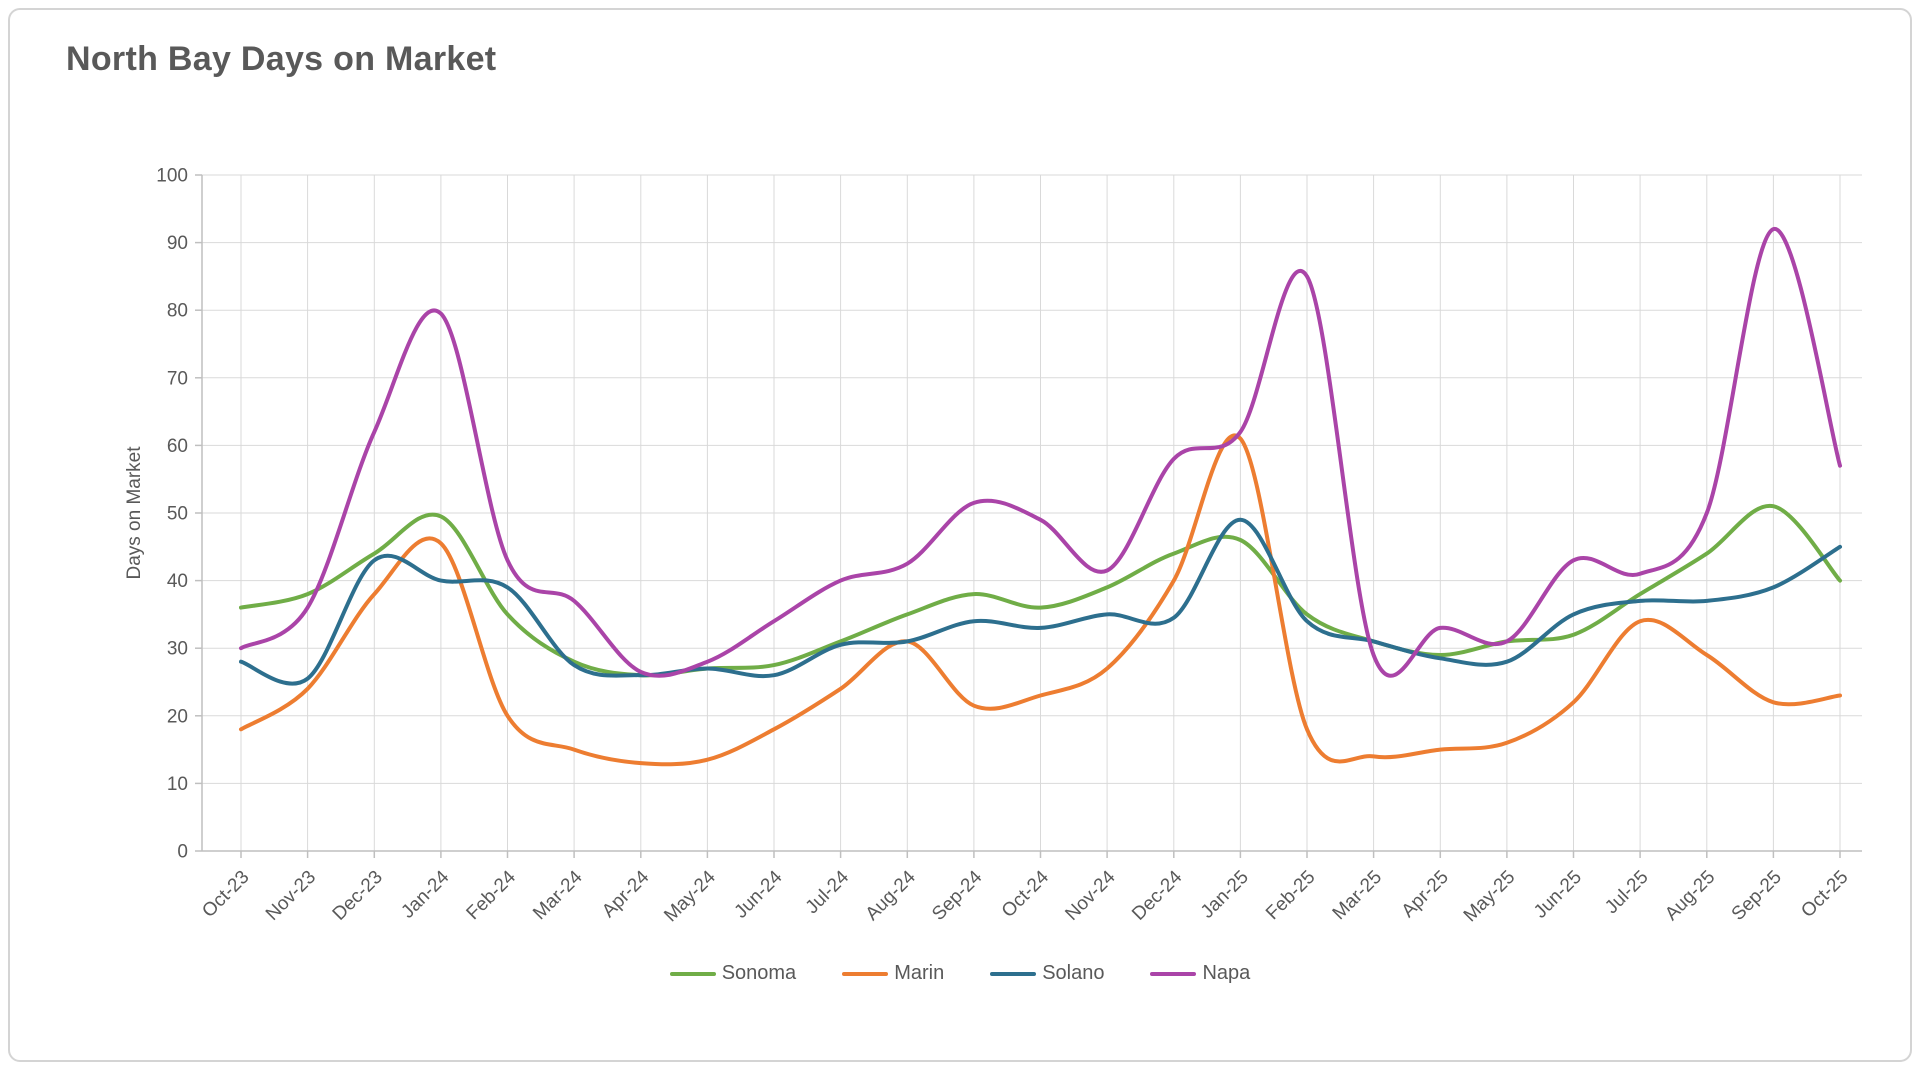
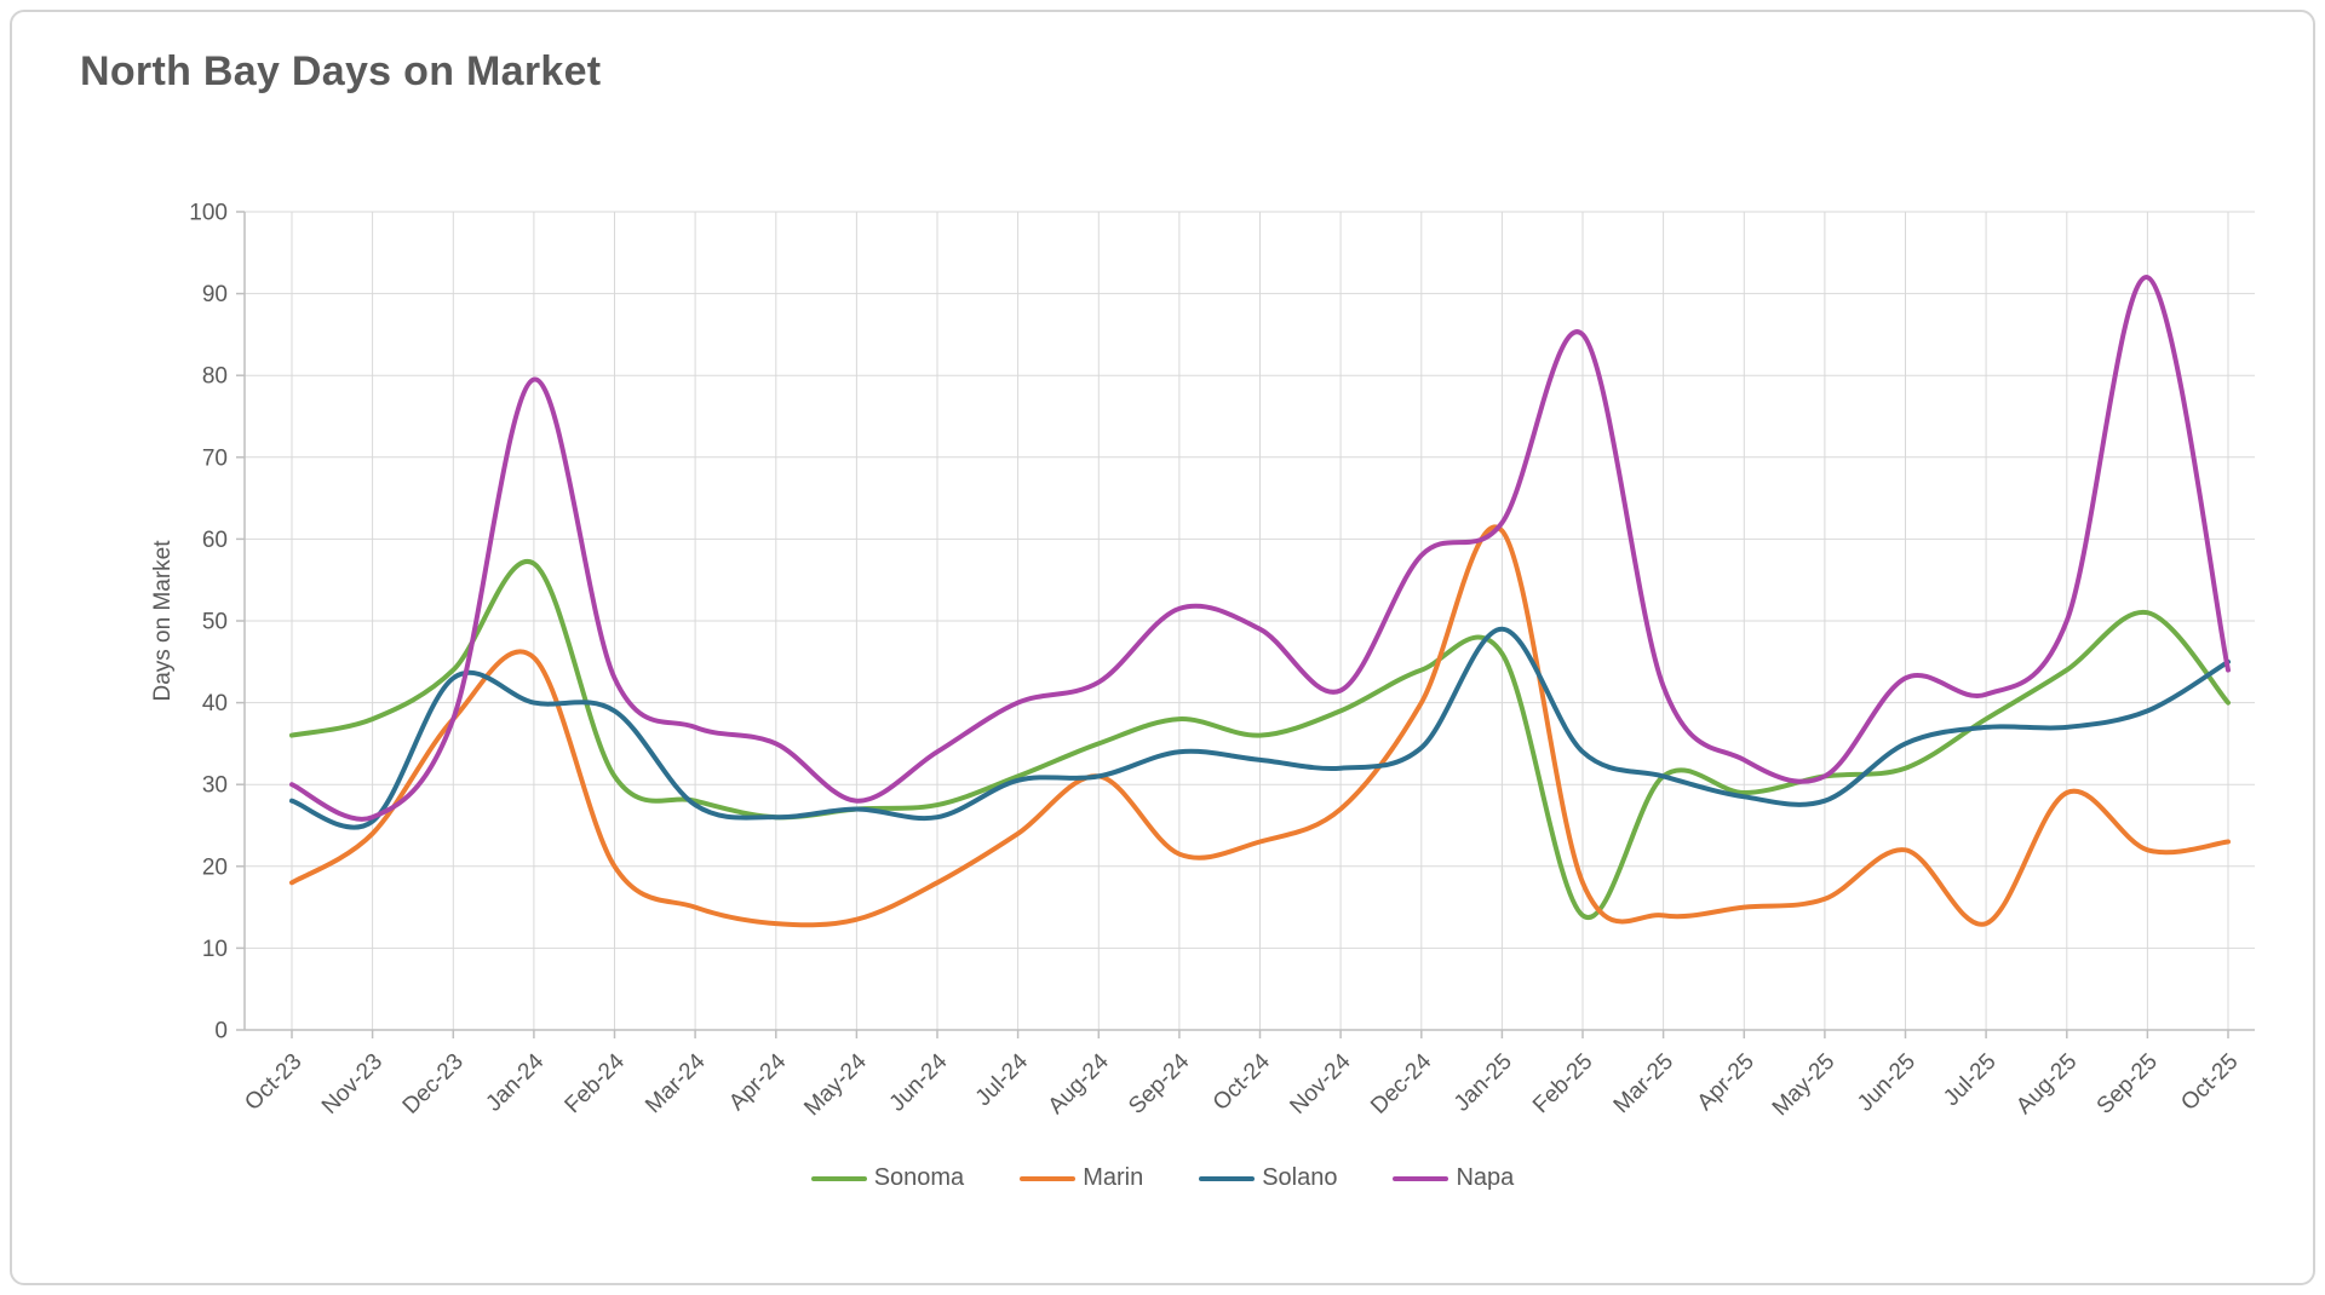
Napa/Nov-23: 36 -> 26
Napa/Dec-23: 62 -> 38
Sonoma/Jan-24: 50 -> 57
Sonoma/Feb-24: 35 -> 31
Napa/Apr-24: 26 -> 35
Solano/Nov-24: 35 -> 32
Sonoma/Feb-25: 35 -> 14
Napa/Mar-25: 29 -> 42
Marin/Jul-25: 34 -> 13
Napa/Oct-25: 57 -> 44
